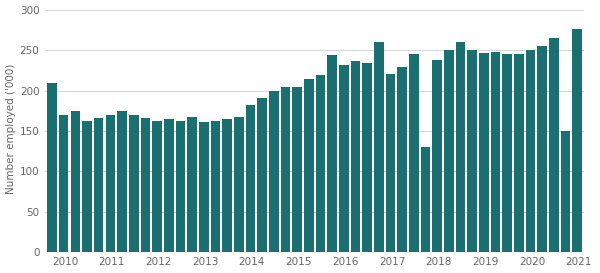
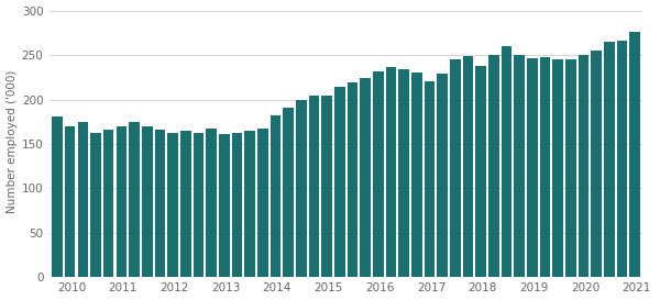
2010: 210 -> 181
2016: 244 -> 225
2017: 260 -> 231
2018: 130 -> 249
2021: 150 -> 267
